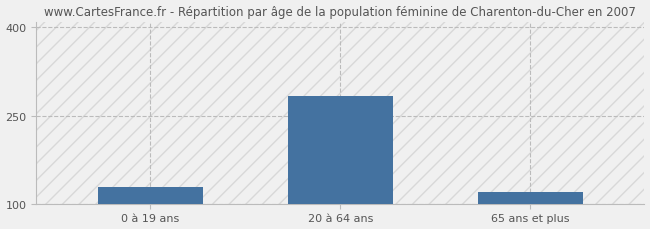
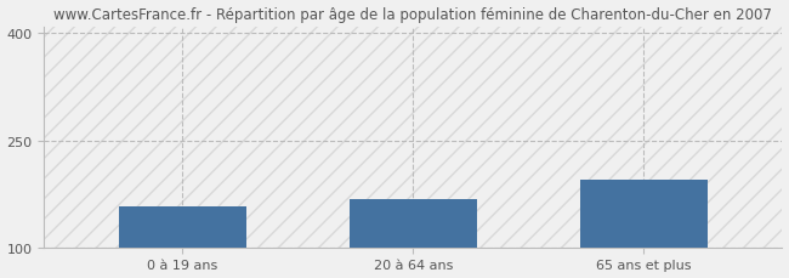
0 à 19 ans: 128 -> 158
20 à 64 ans: 283 -> 168
65 ans et plus: 120 -> 194
